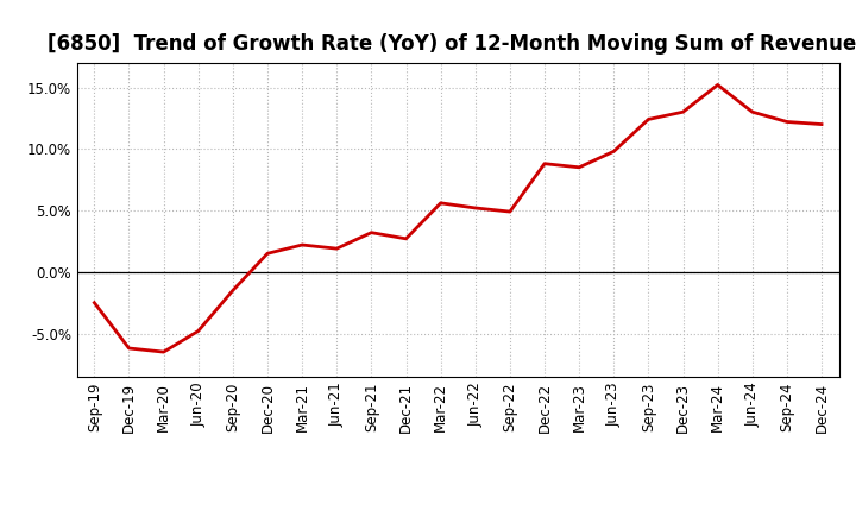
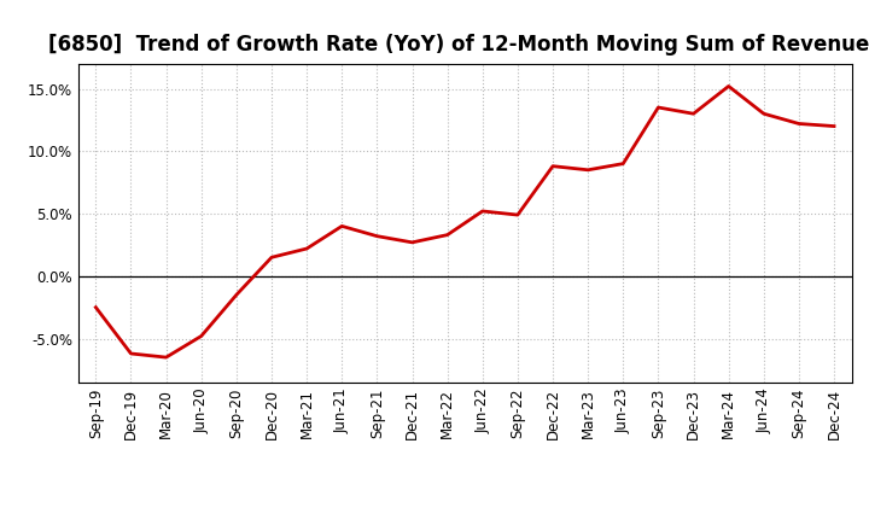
Jun-21: 1.9% -> 4.0%
Mar-22: 5.6% -> 3.3%
Jun-23: 9.8% -> 9.0%
Sep-23: 12.4% -> 13.5%
